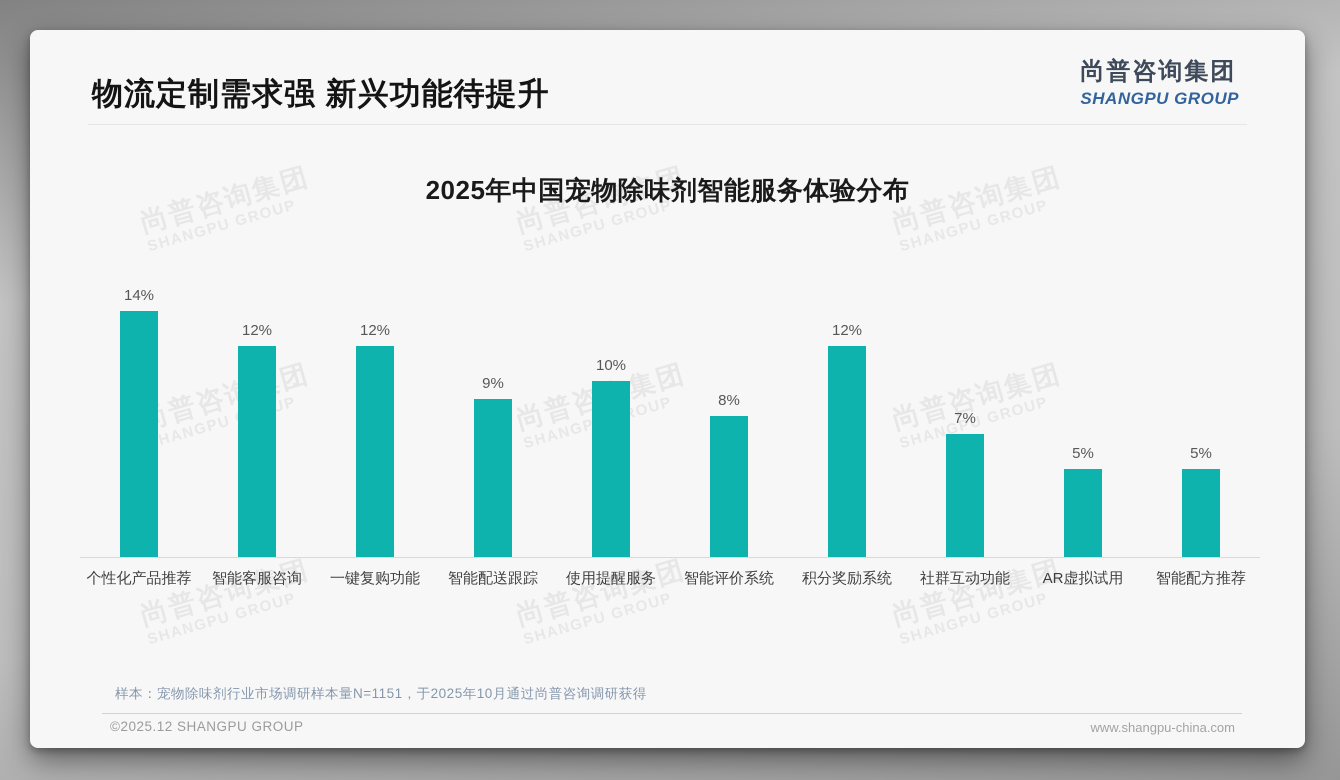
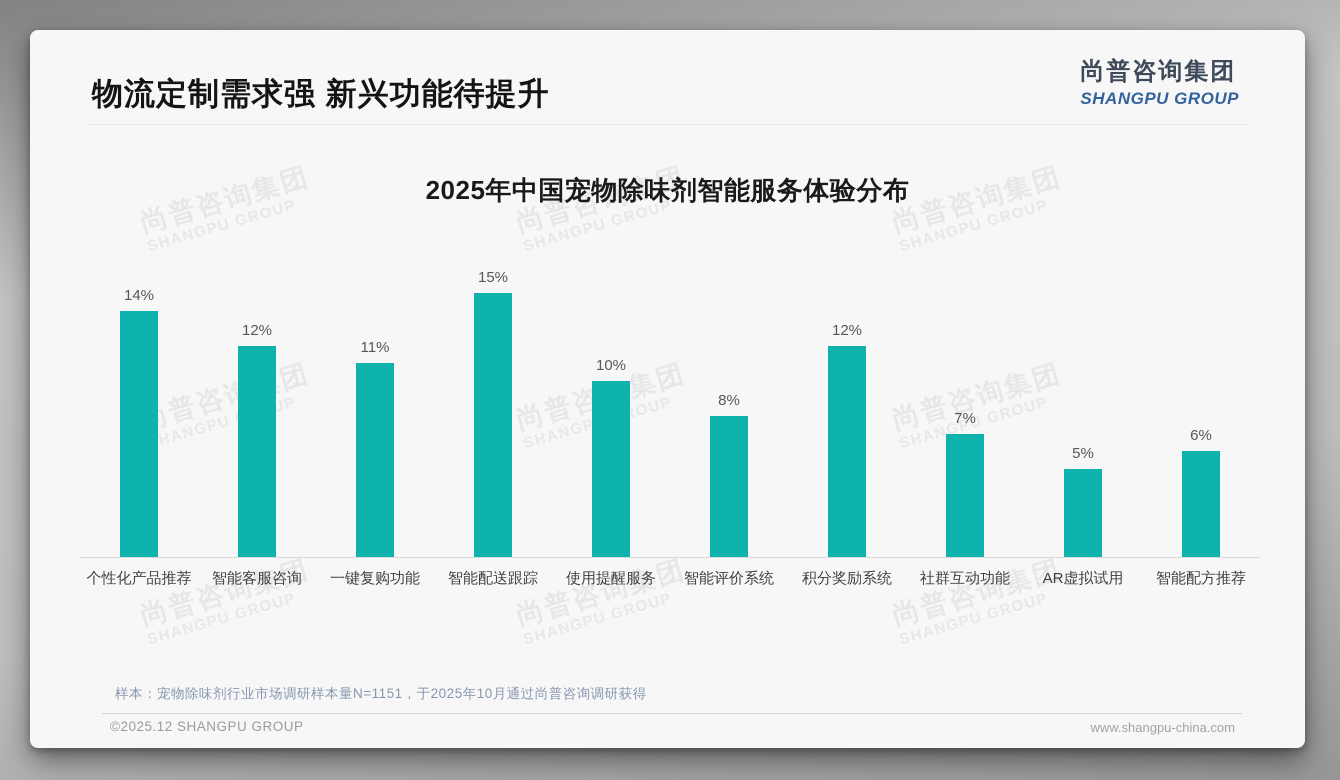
一键复购功能: 12% -> 11%
智能配送跟踪: 9% -> 15%
智能配方推荐: 5% -> 6%
